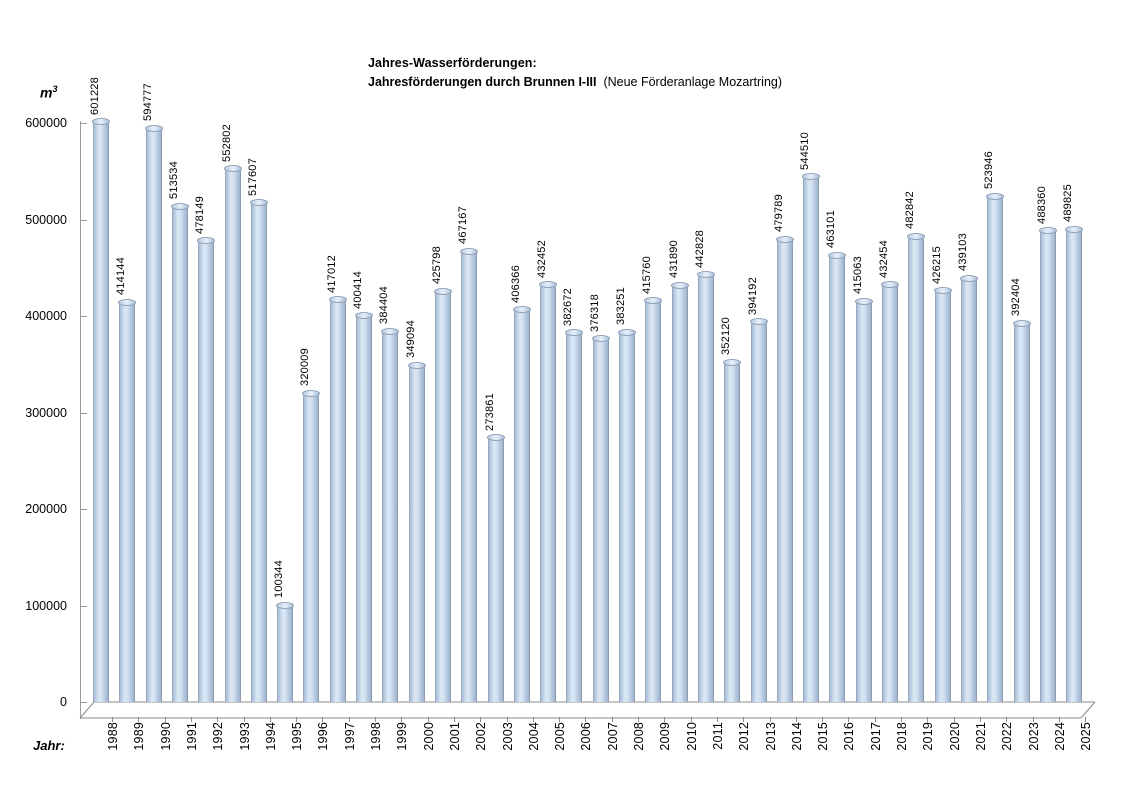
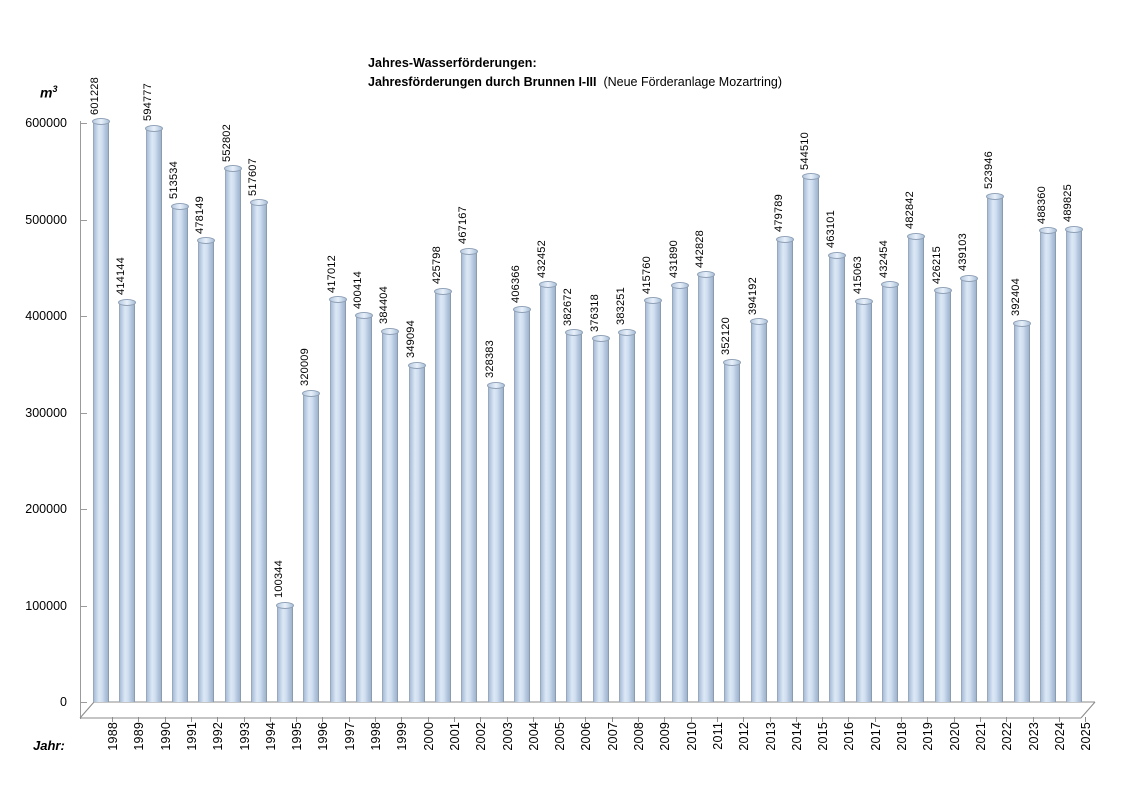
2003: 273861 -> 328383
